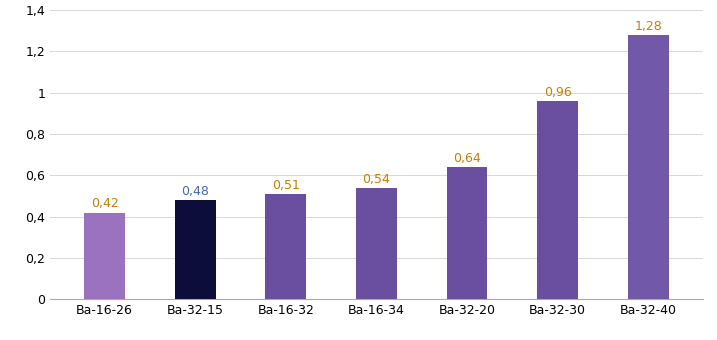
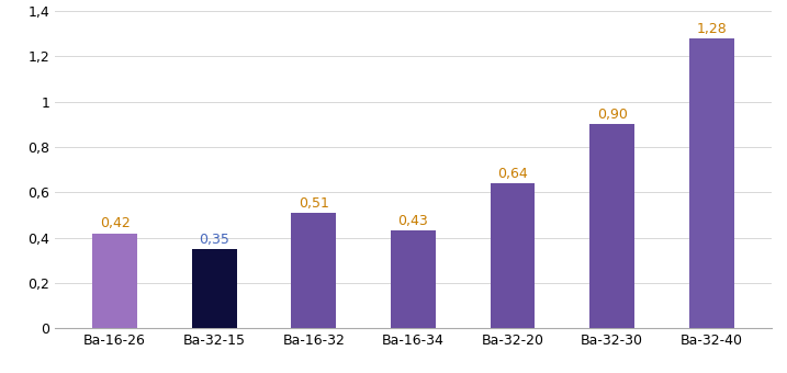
Ba-32-15: 0,48 -> 0,35
Ba-16-34: 0,54 -> 0,43
Ba-32-30: 0,96 -> 0,90
